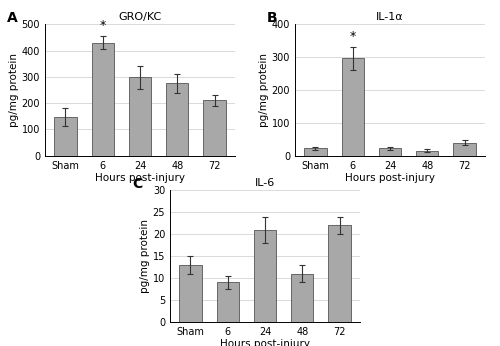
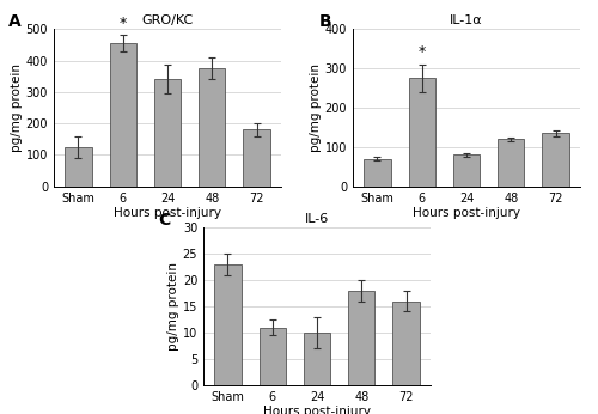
GRO/KC/Sham: 148 -> 125
GRO/KC/6: 430 -> 455
GRO/KC/24: 298 -> 340
GRO/KC/48: 275 -> 375
GRO/KC/72: 210 -> 180
IL-1α/Sham: 22 -> 70
IL-1α/6: 297 -> 275
IL-1α/24: 22 -> 80
IL-1α/48: 15 -> 120
IL-1α/72: 40 -> 135
IL-6/Sham: 13 -> 23
IL-6/6: 9 -> 11
IL-6/24: 21 -> 10
IL-6/48: 11 -> 18
IL-6/72: 22 -> 16
